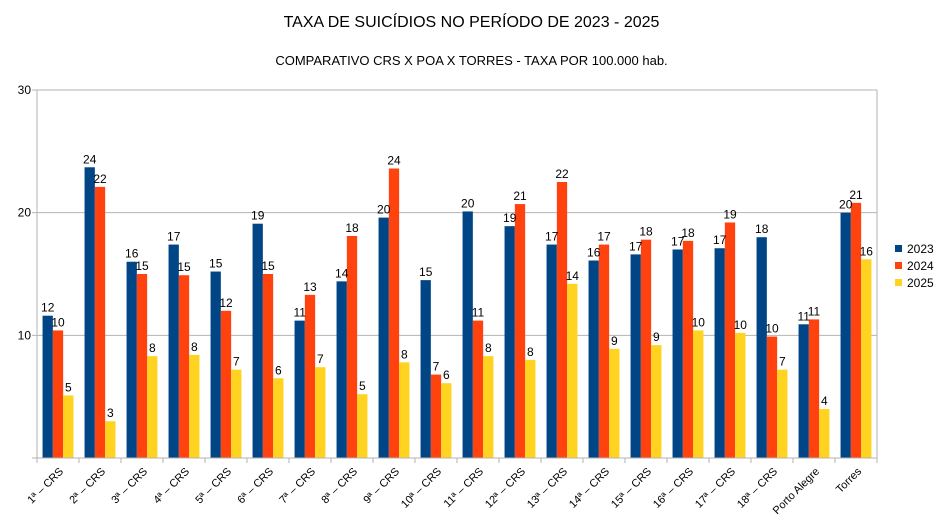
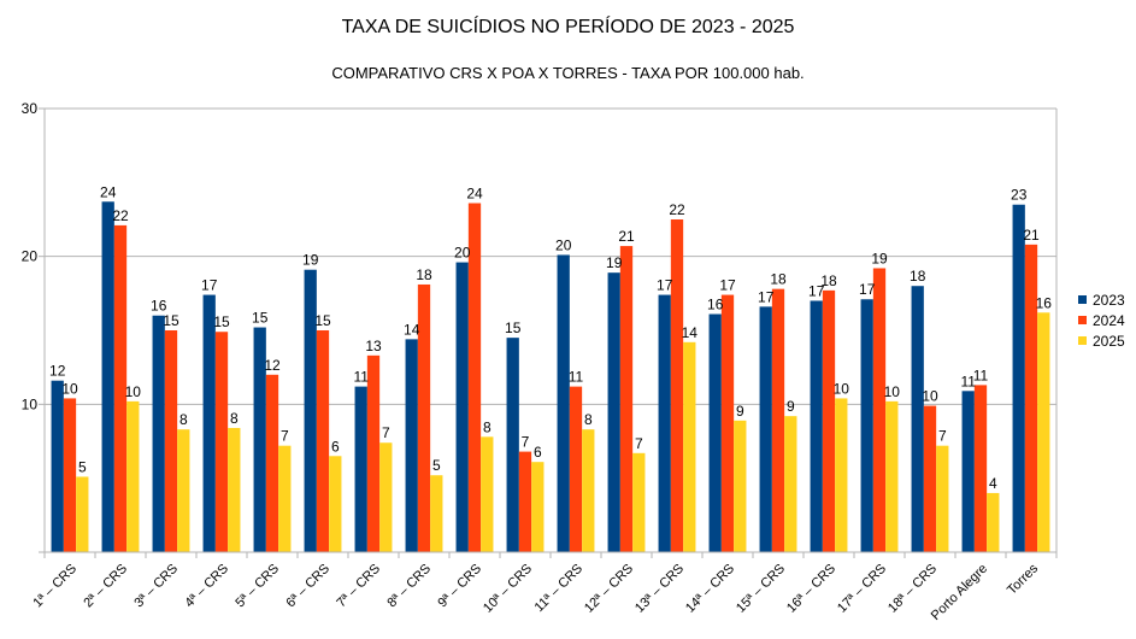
2025/2ª – CRS: 3 -> 10
2025/12ª – CRS: 8 -> 7
2023/Torres: 20 -> 23
